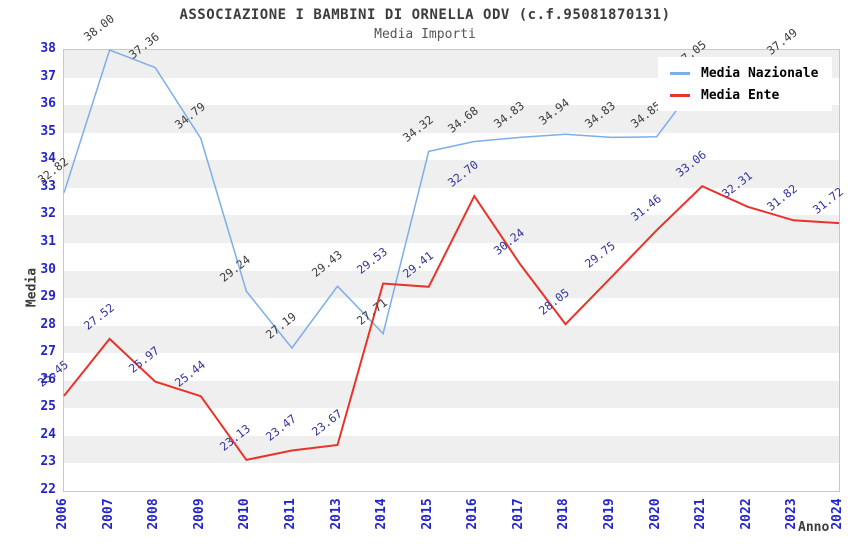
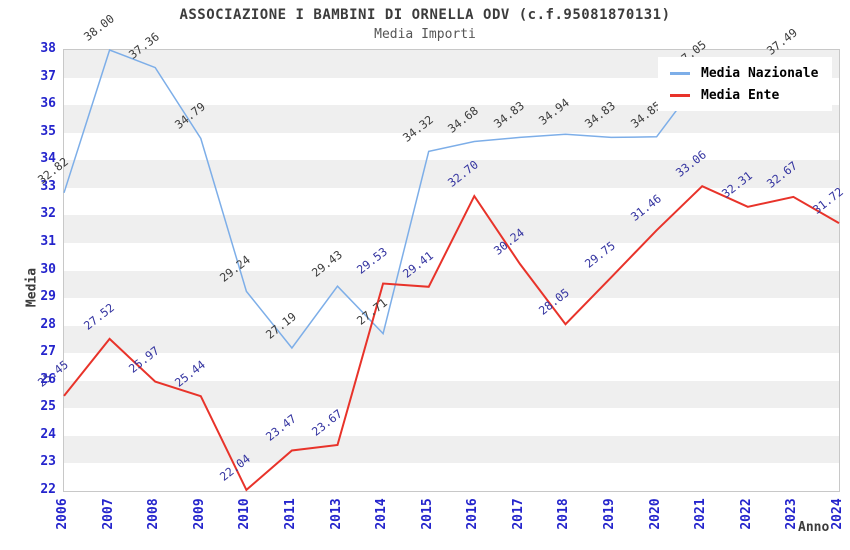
Media Ente/2010: 23.13 -> 22.04
Media Ente/2023: 31.82 -> 32.67
